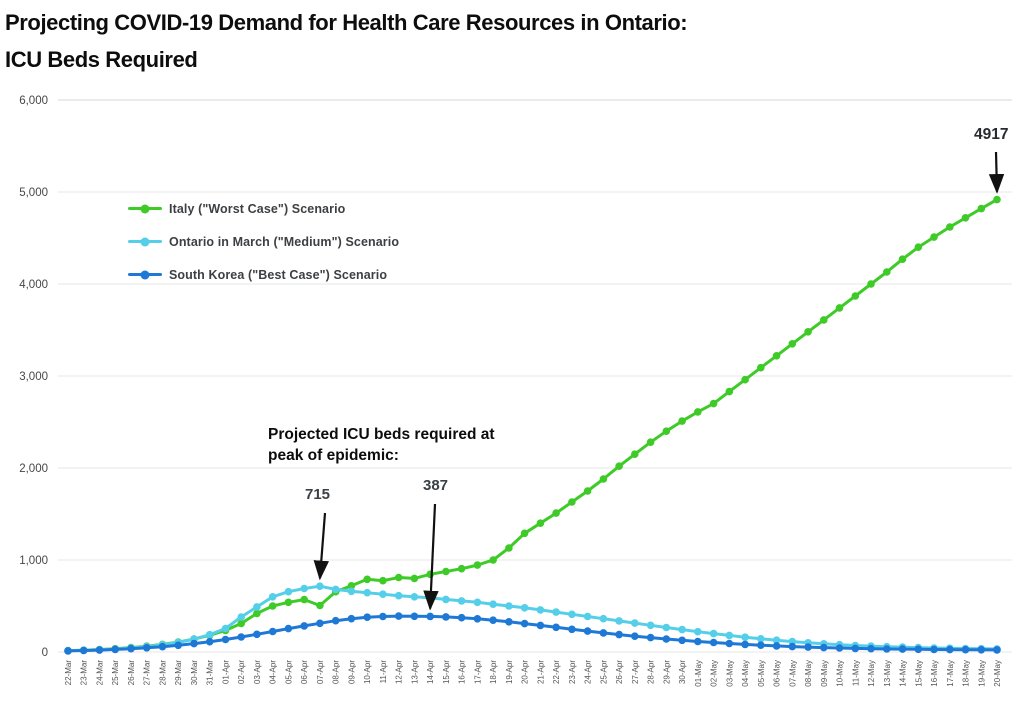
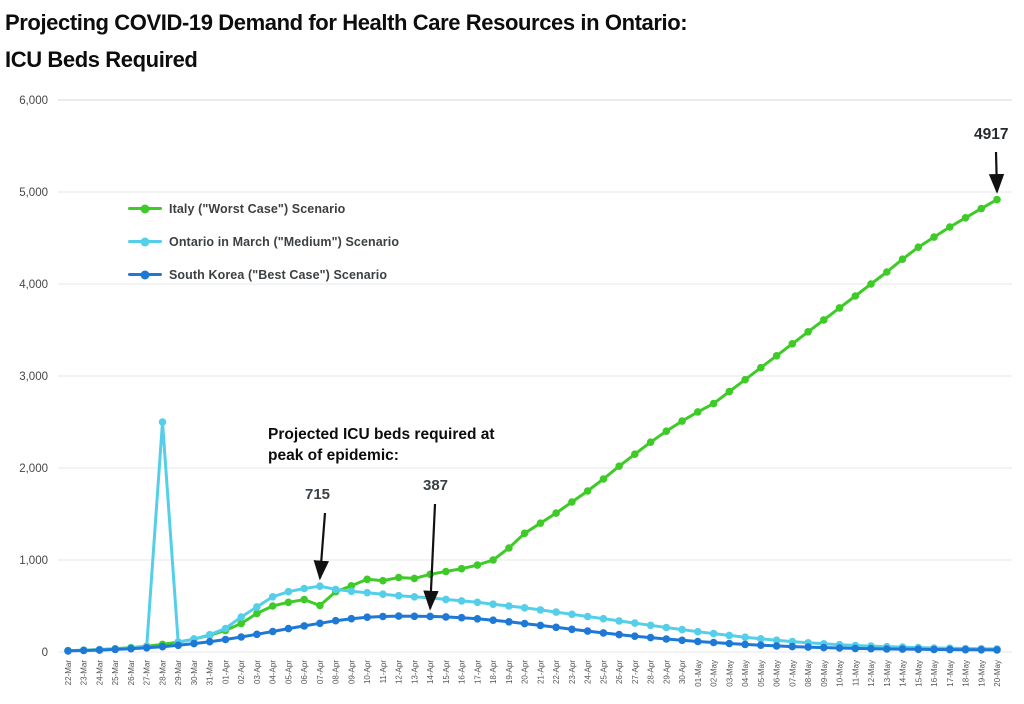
Ontario in March ("Medium") Scenario/28-Mar: 100 -> 2500
